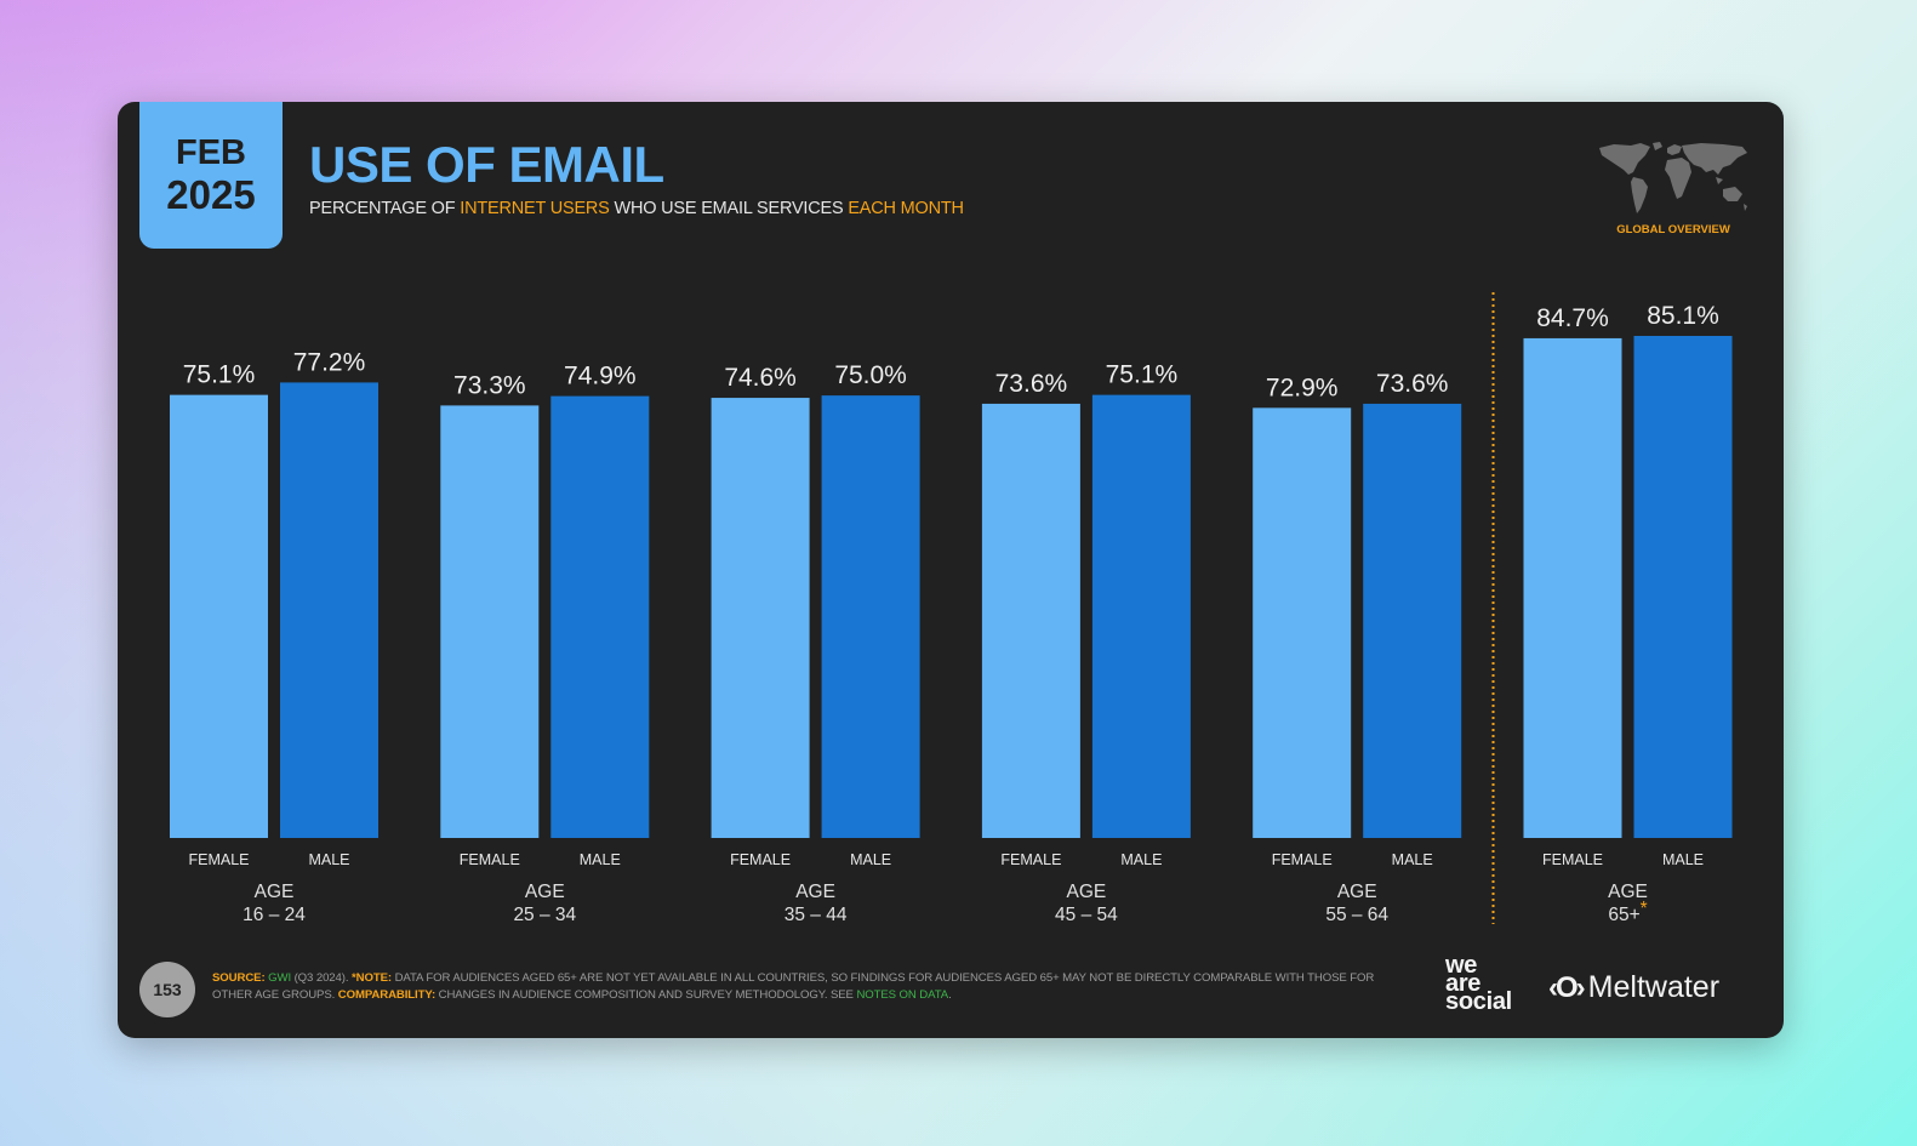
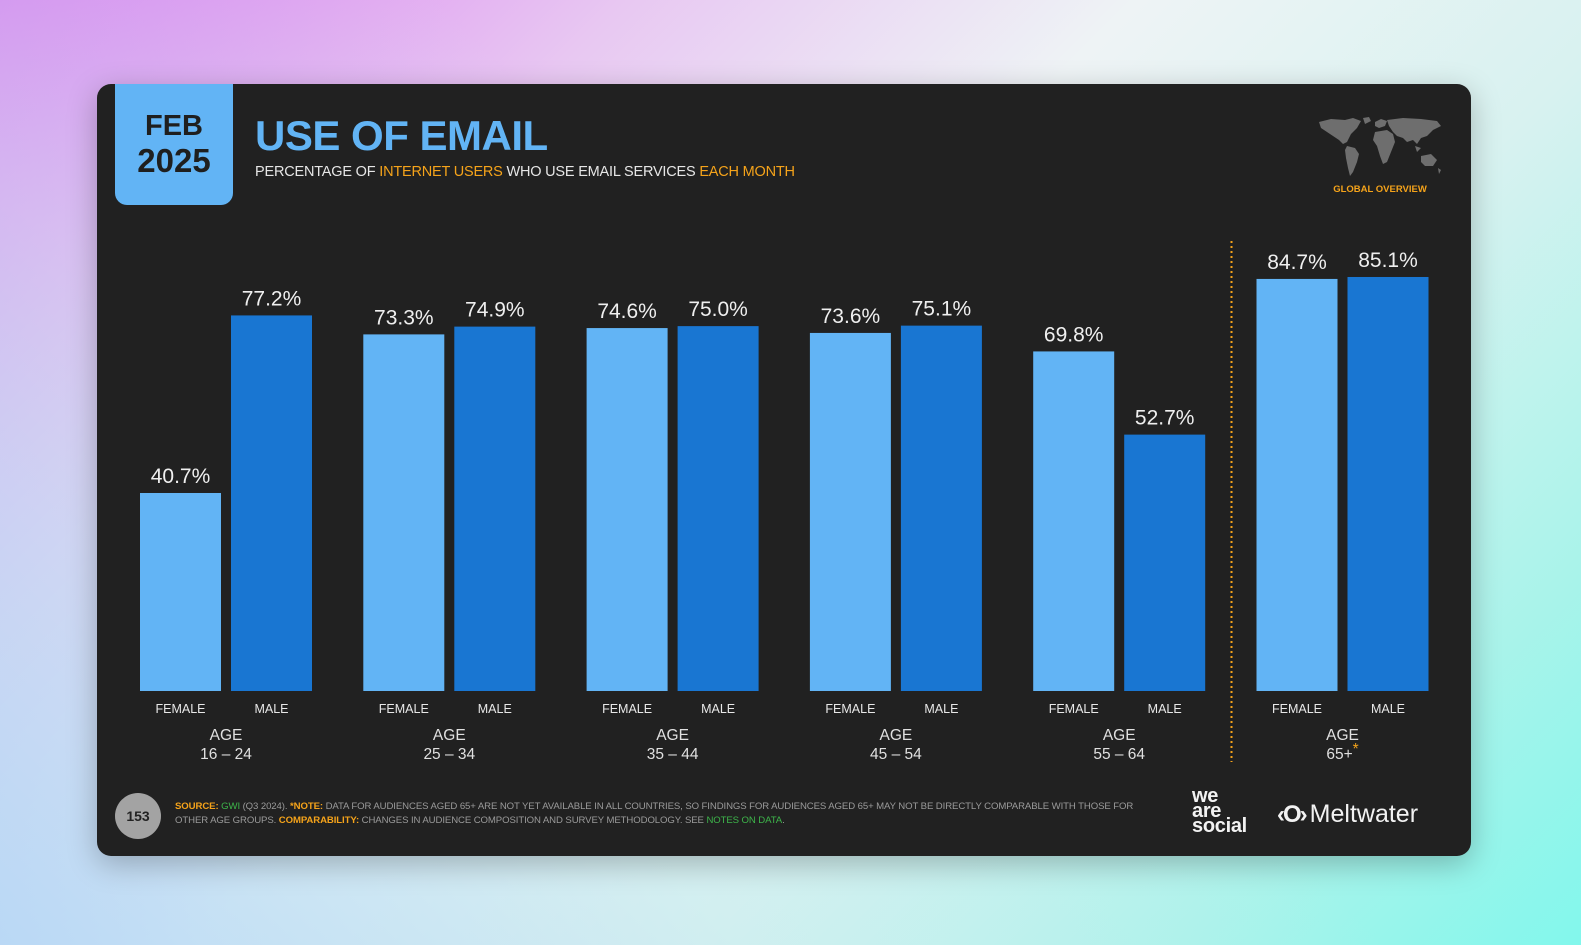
FEMALE/16 – 24: 75.1% -> 40.7%
FEMALE/55 – 64: 72.9% -> 69.8%
MALE/55 – 64: 73.6% -> 52.7%
